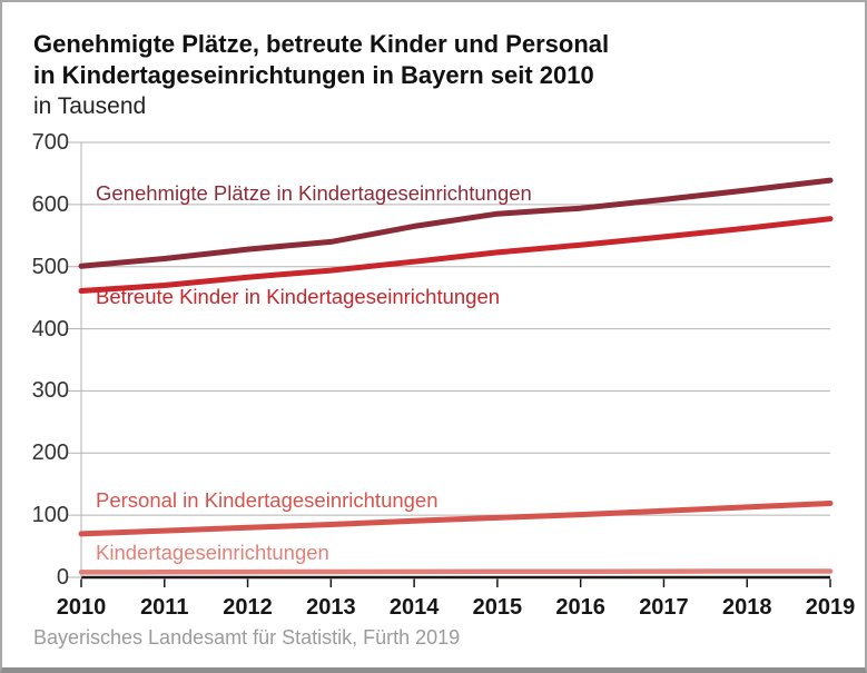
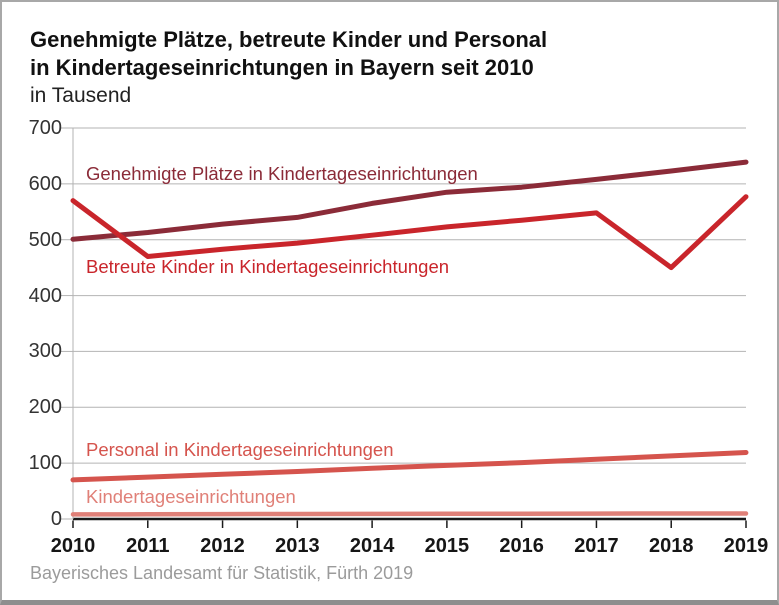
Betreute Kinder in Kindertageseinrichtungen/2010: 460 -> 570
Betreute Kinder in Kindertageseinrichtungen/2018: 560 -> 450
